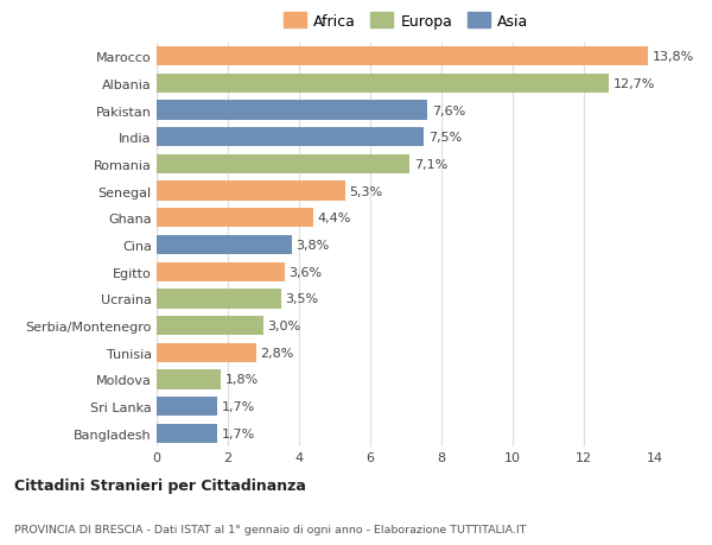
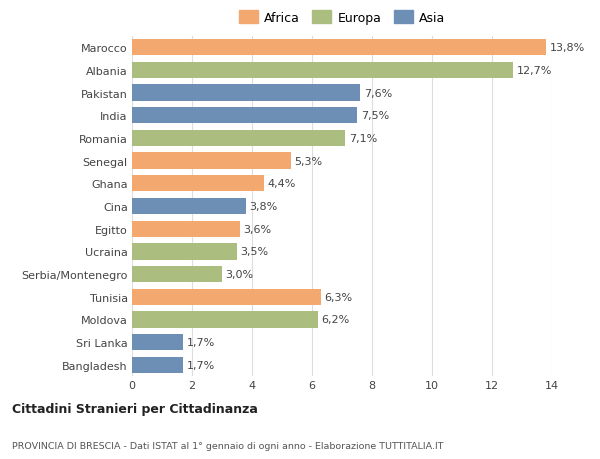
Tunisia: 2,8% -> 6,3%
Moldova: 1,8% -> 6,2%
